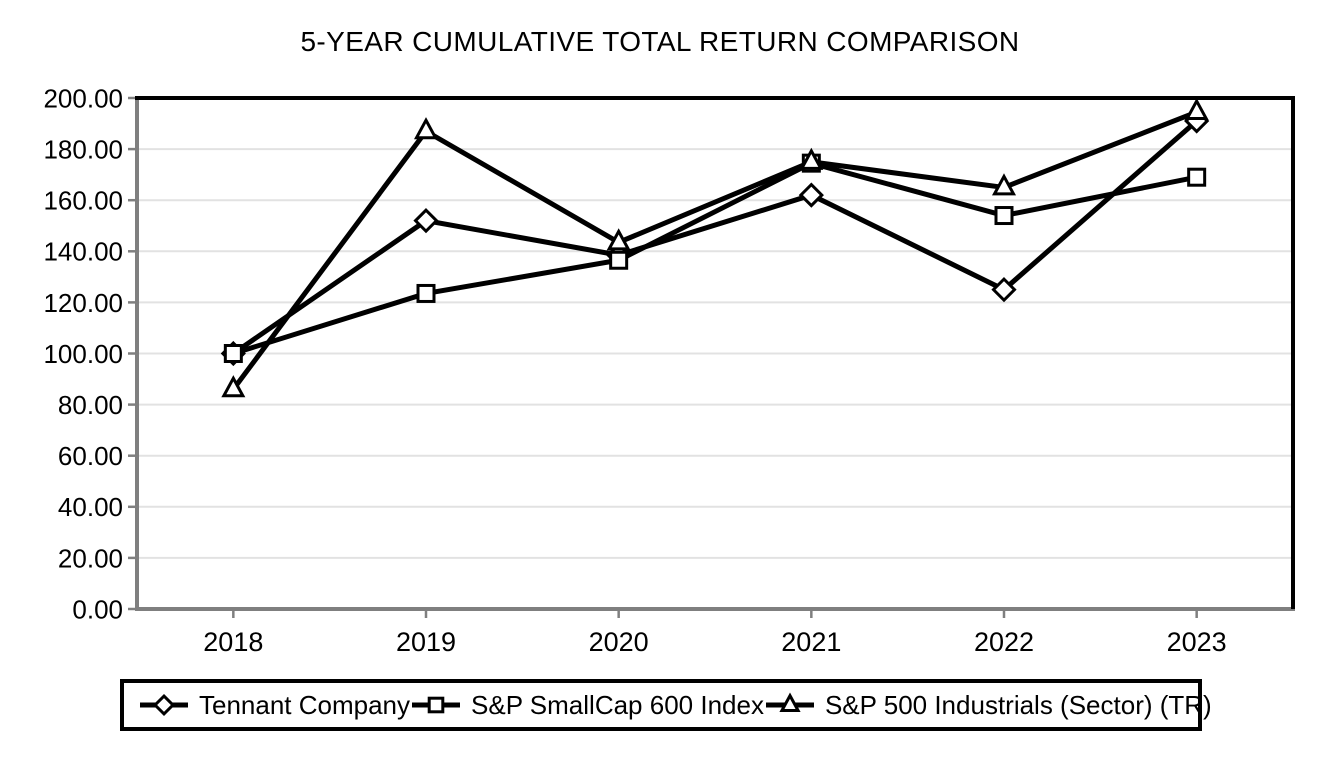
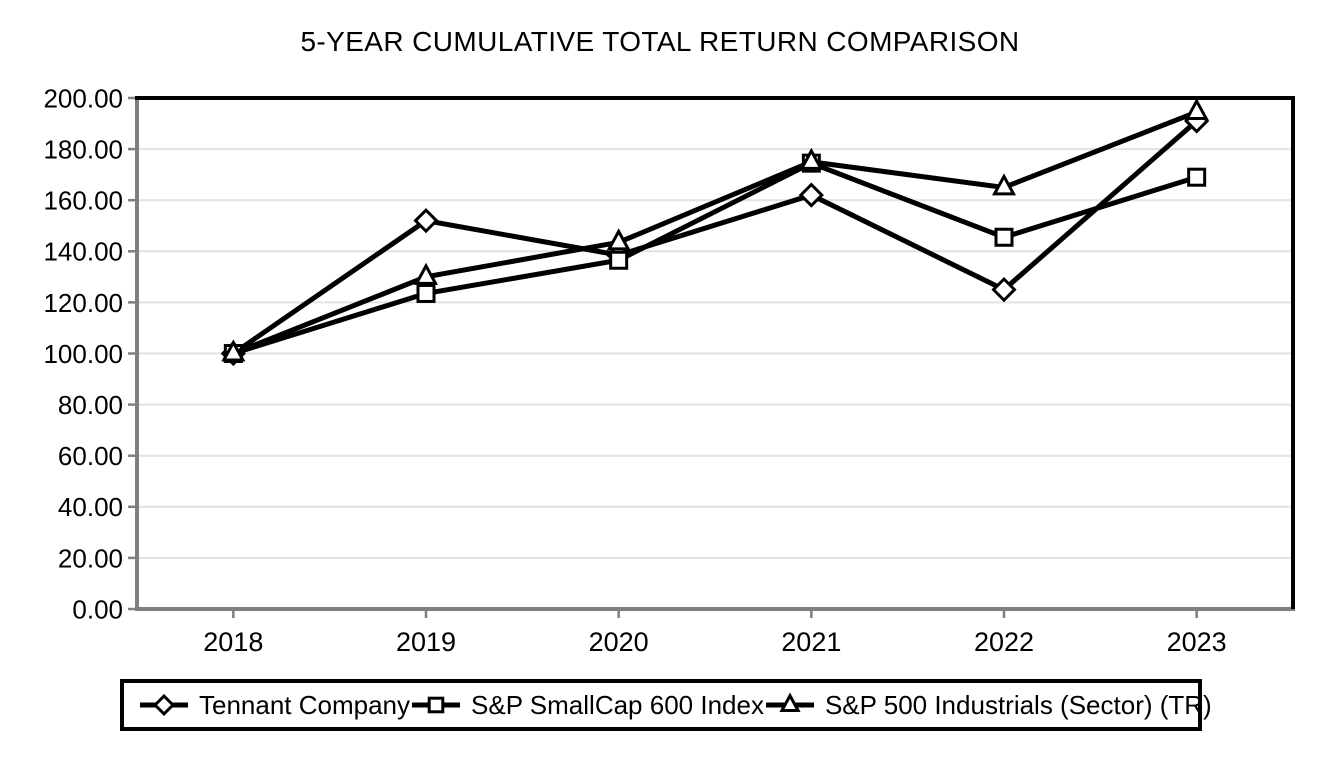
S&P 500 Industrials (Sector) (TR)/2018: 86 -> 100
S&P 500 Industrials (Sector) (TR)/2019: 187 -> 130
S&P SmallCap 600 Index/2022: 154 -> 146
